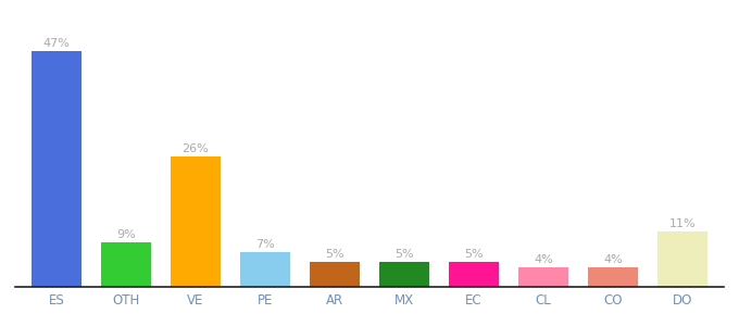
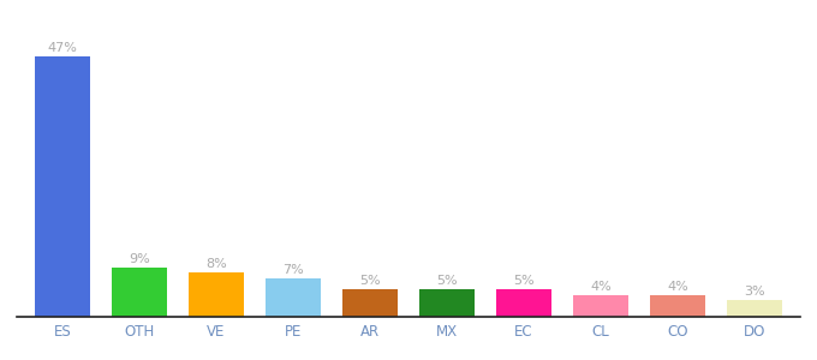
VE: 26% -> 8%
DO: 11% -> 3%
